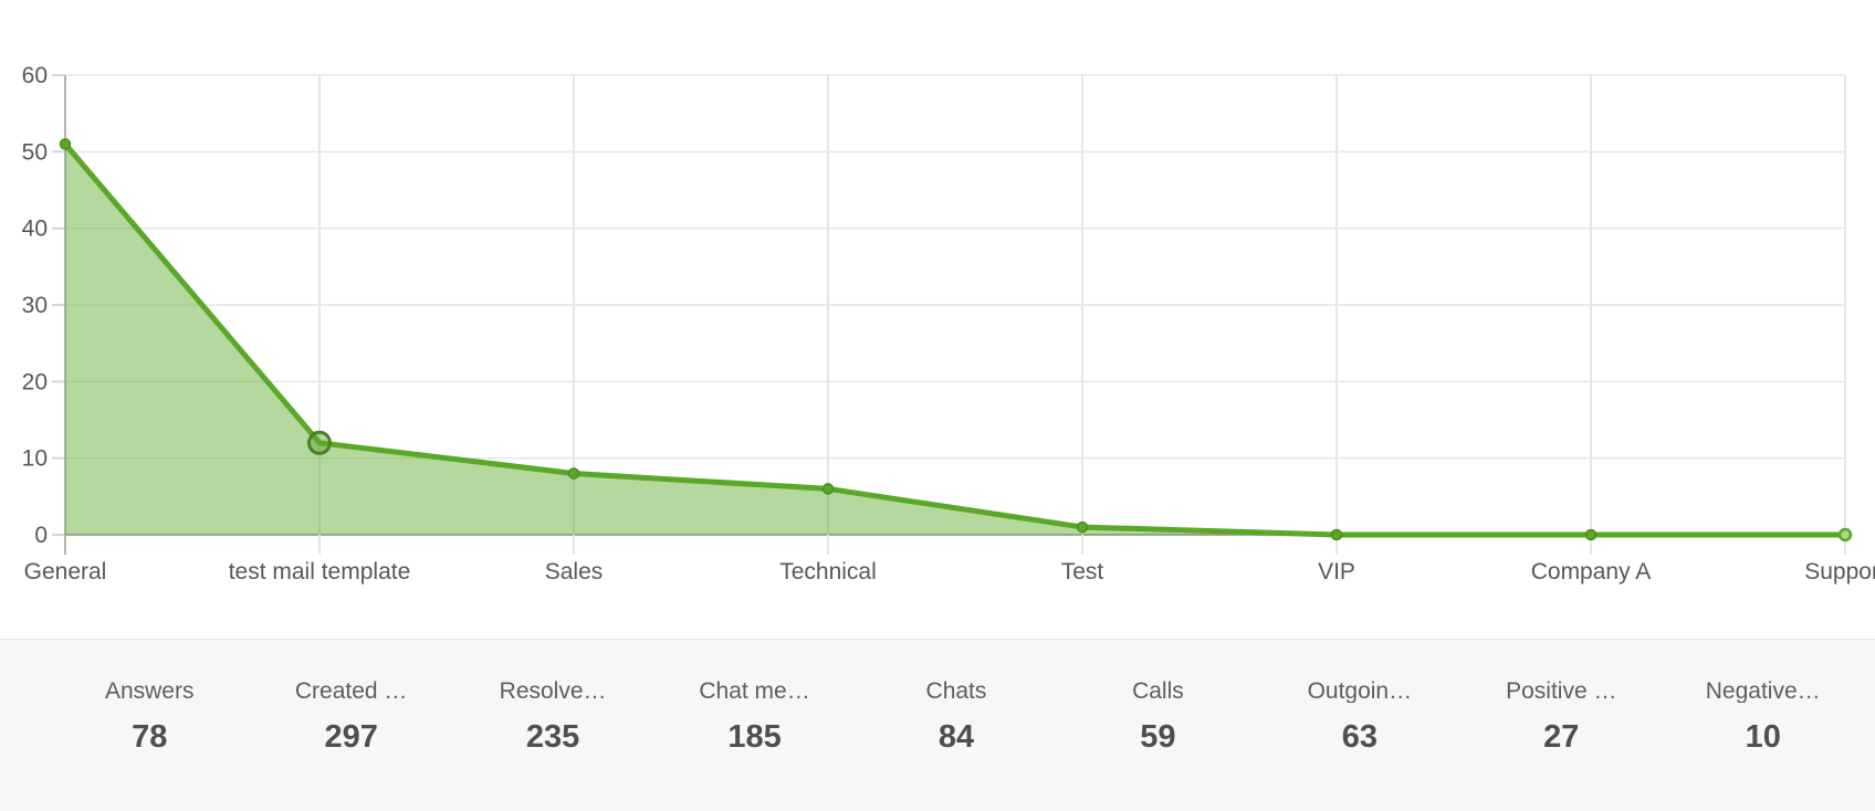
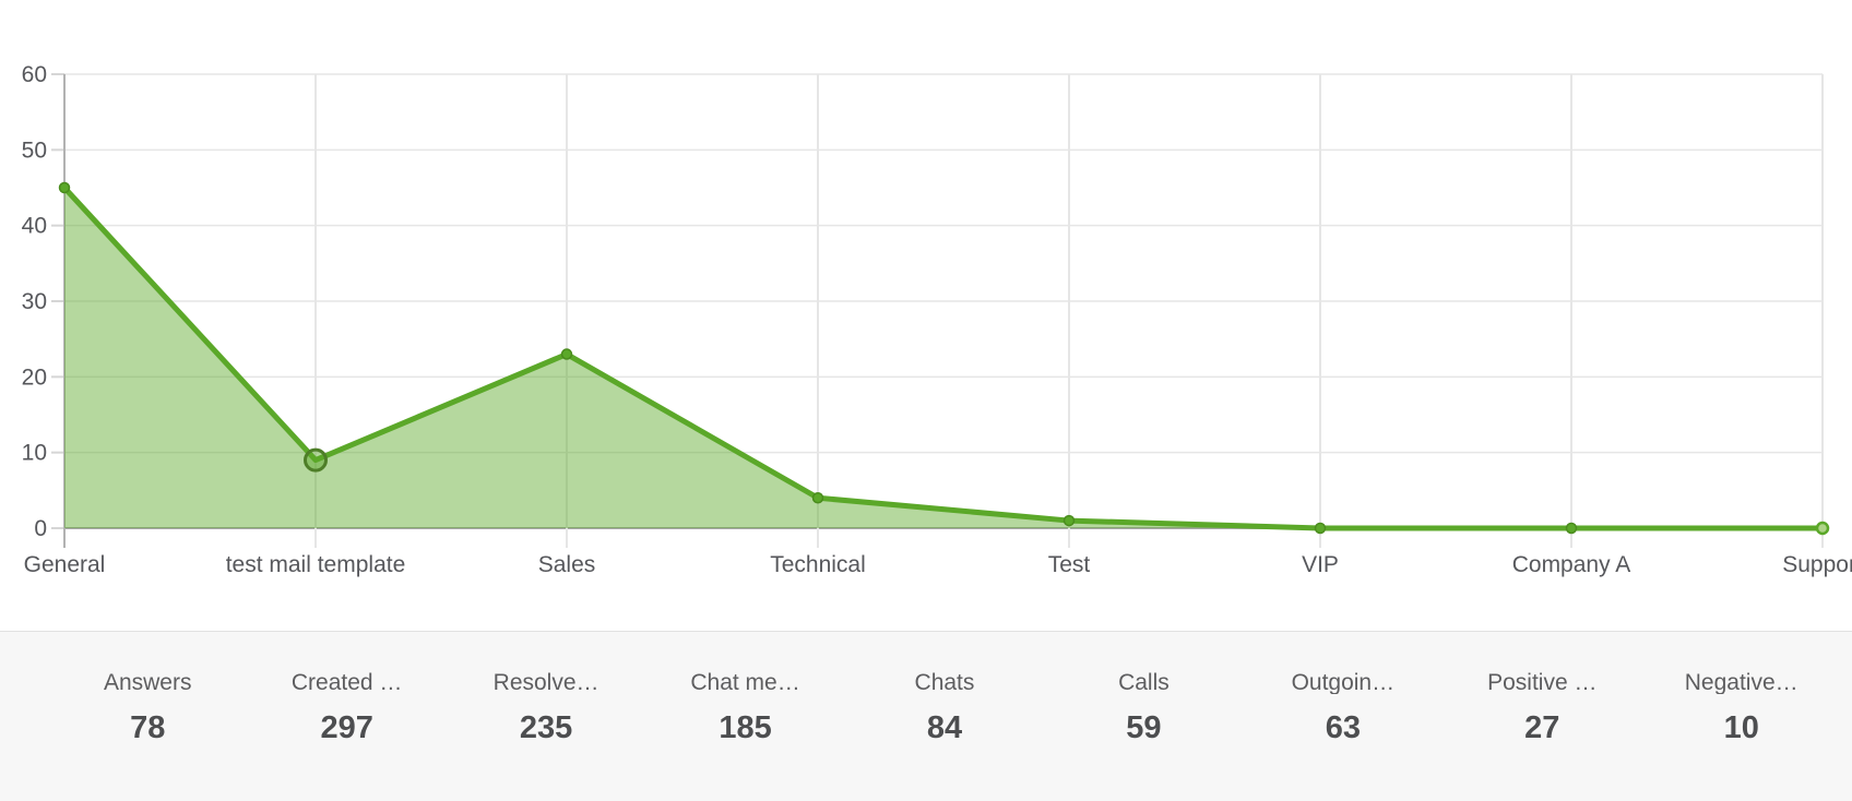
General: 51 -> 45
test mail template: 12 -> 9
Sales: 8 -> 23
Technical: 6 -> 4
